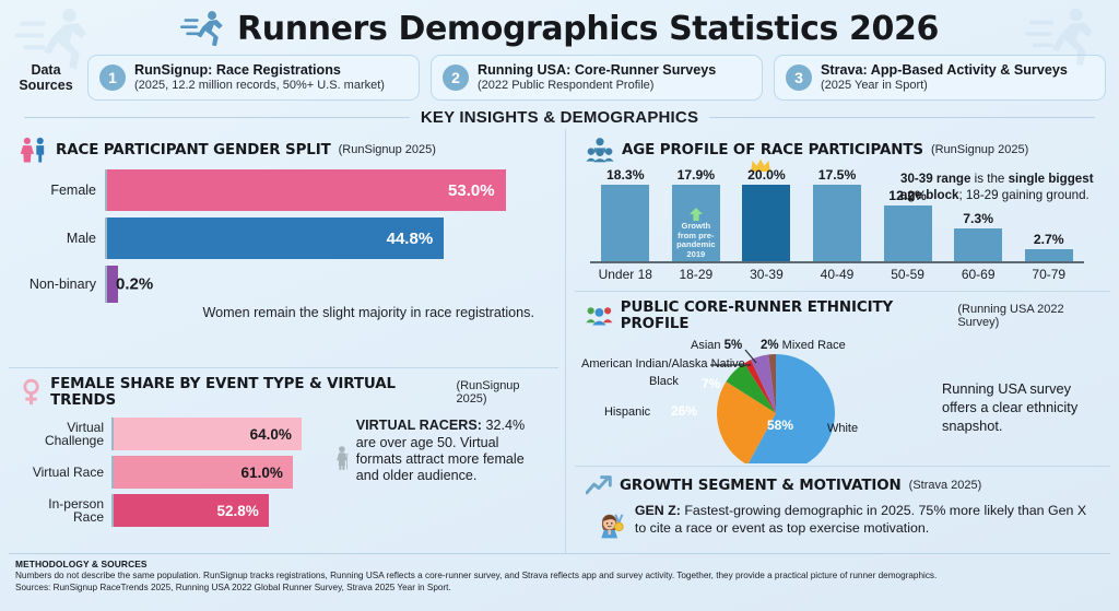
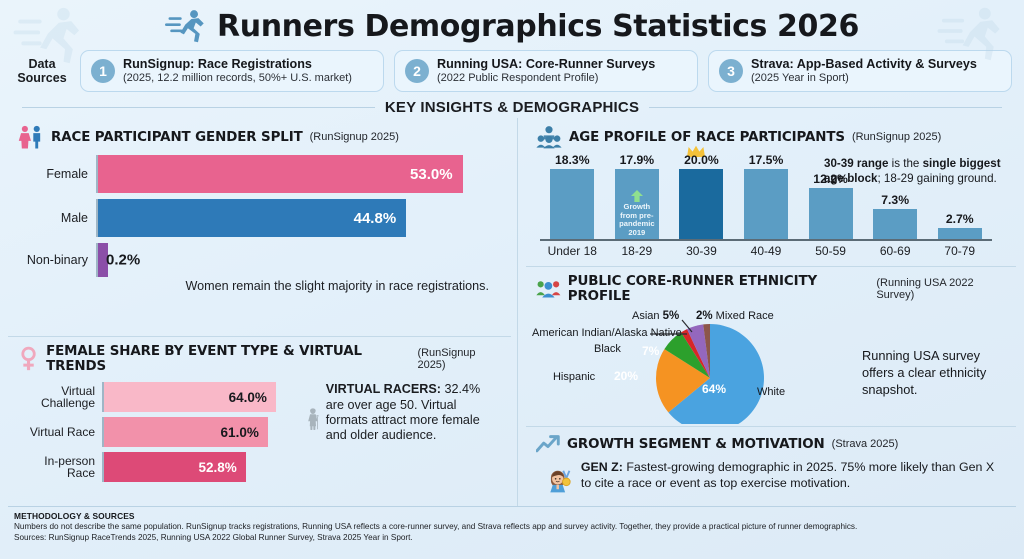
PUBLIC CORE-RUNNER ETHNICITY PROFILE/White: 58% -> 64%
PUBLIC CORE-RUNNER ETHNICITY PROFILE/Hispanic: 26% -> 20%
